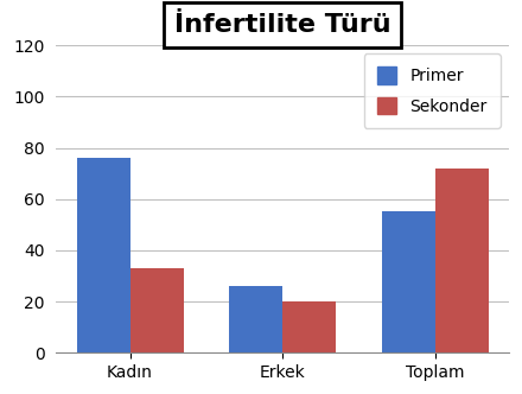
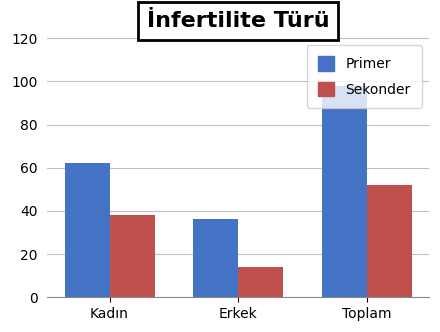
Primer/Kadın: 76 -> 62
Sekonder/Kadın: 33 -> 38
Primer/Erkek: 26 -> 36
Sekonder/Erkek: 20 -> 14
Primer/Toplam: 55 -> 98
Sekonder/Toplam: 72 -> 52
